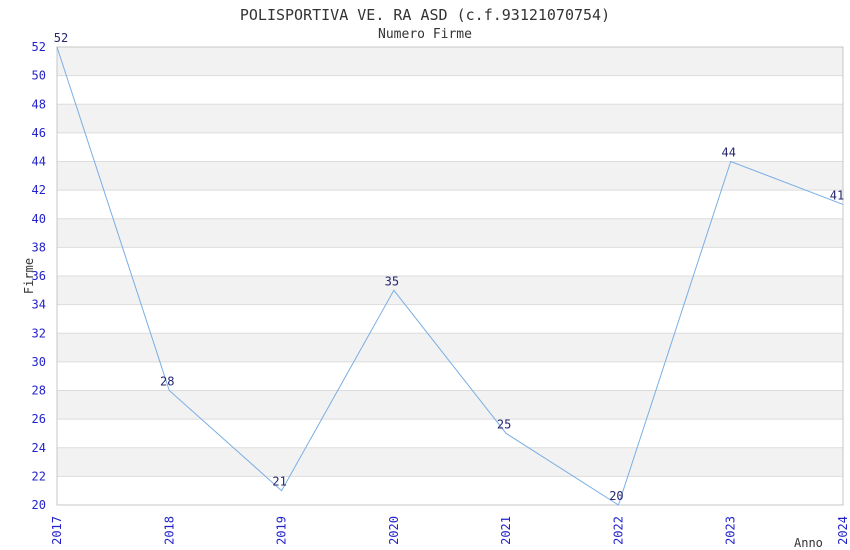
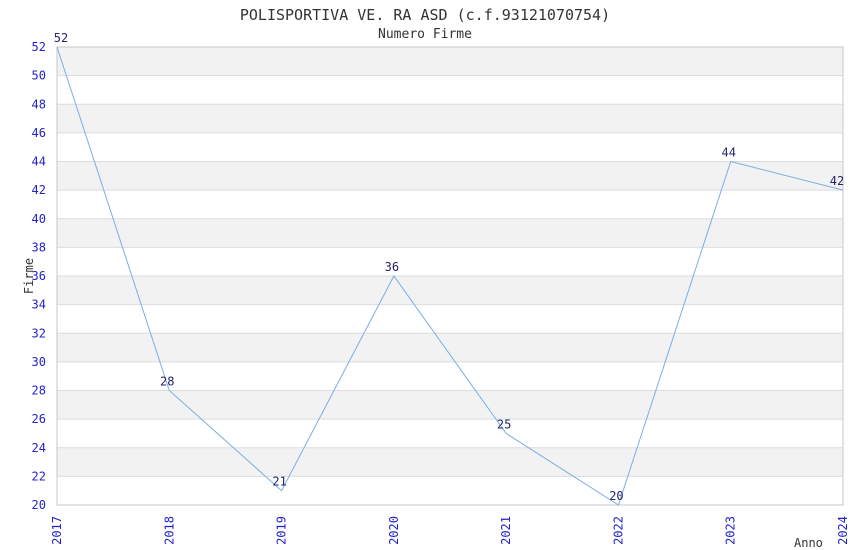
2020: 35 -> 36
2024: 41 -> 42
